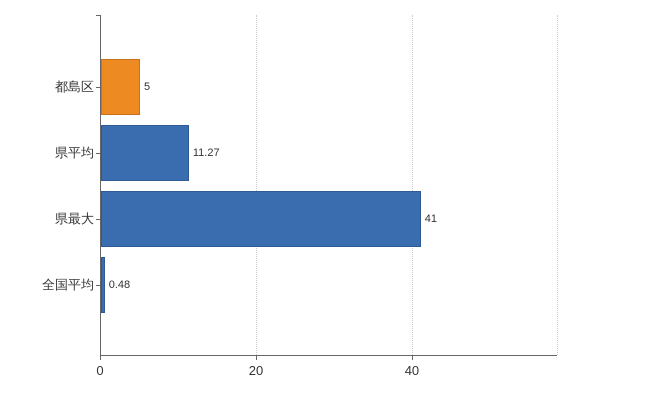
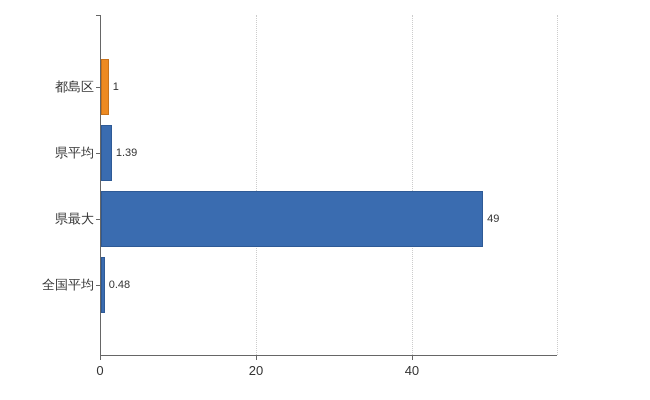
都島区: 5 -> 1
県平均: 11.27 -> 1.39
県最大: 41 -> 49
